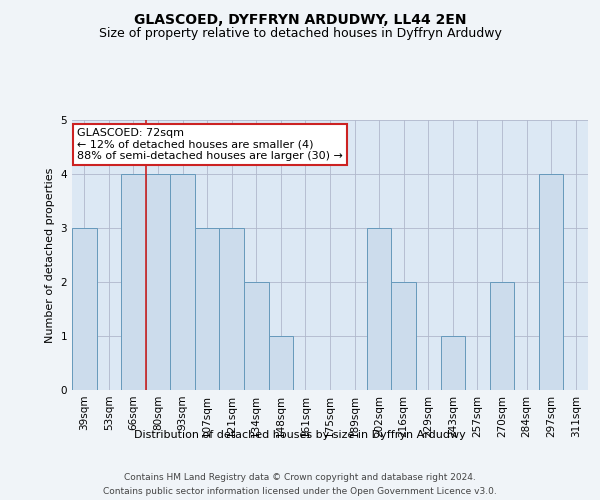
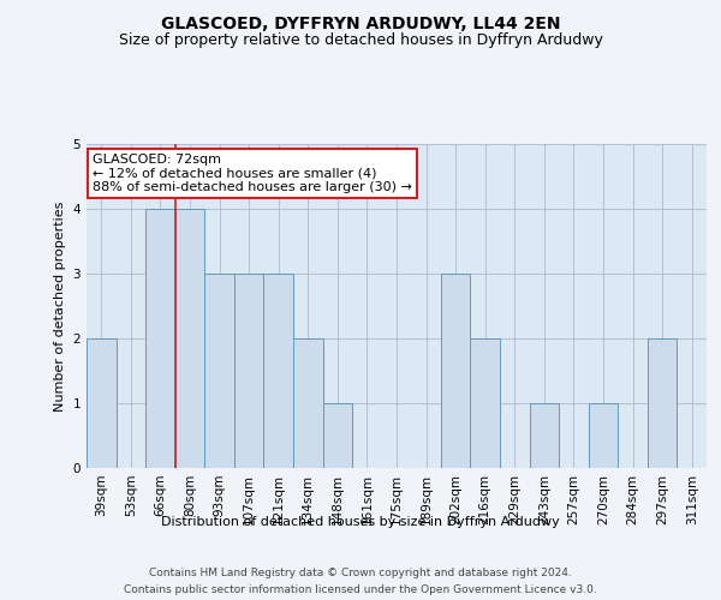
39sqm: 3 -> 2
93sqm: 4 -> 3
270sqm: 2 -> 1
297sqm: 4 -> 2
